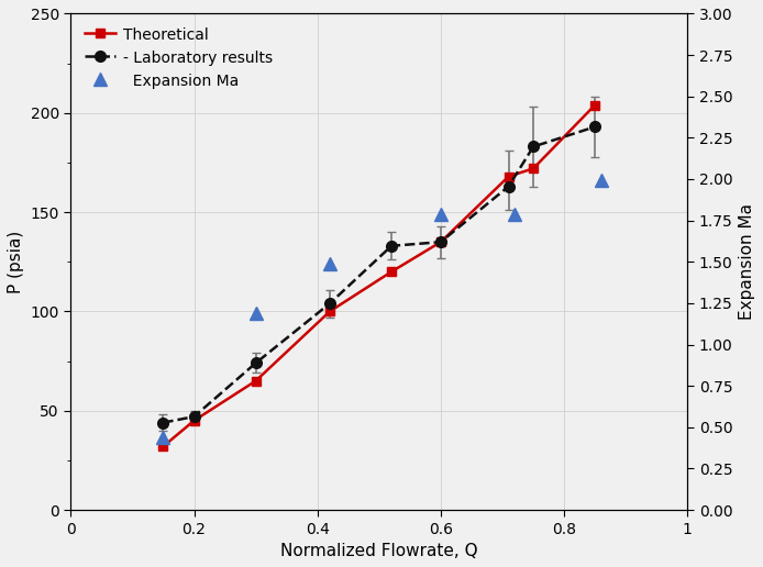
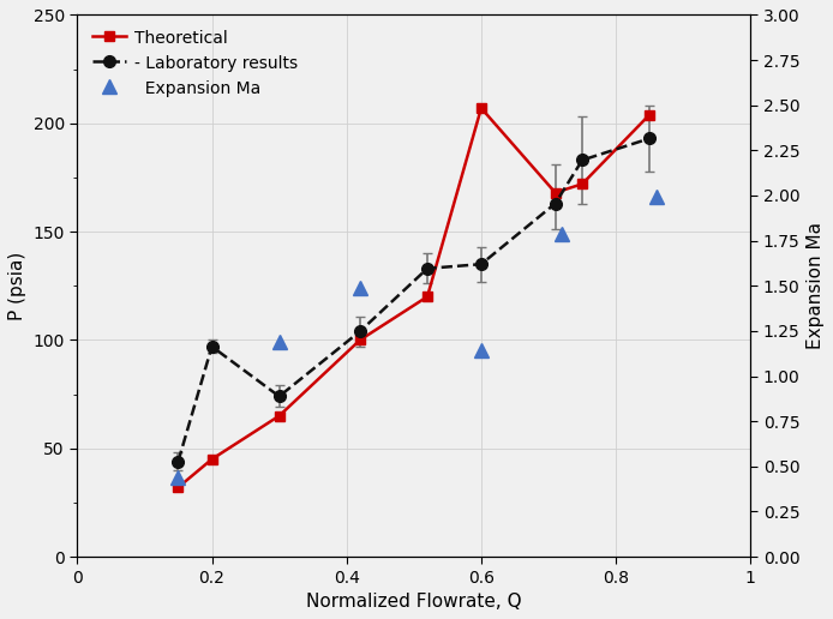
- Laboratory results/0.2: 47 -> 97
Theoretical/0.6: 135 -> 207
Expansion Ma/0.6: 1.79 -> 1.14
